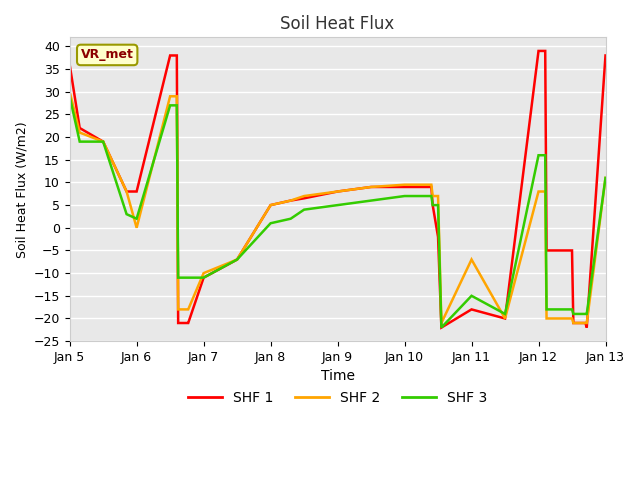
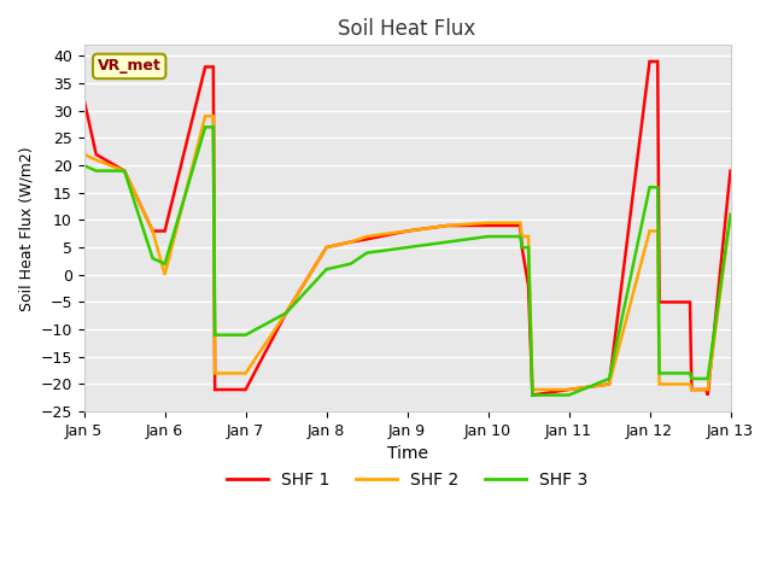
SHF 1/Jan 5: 36.0 -> 32.0
SHF 2/Jan 5: 30.0 -> 22.0
SHF 3/Jan 5: 29 -> 20
SHF 1/Jan 7: -11.0 -> -21.0
SHF 2/Jan 7: -10.0 -> -18.0
SHF 1/Jan 11: -18.0 -> -21.0
SHF 2/Jan 11: -7.0 -> -21.0
SHF 3/Jan 11: -15 -> -22
SHF 1/Jan 13: 38.0 -> 19.0
